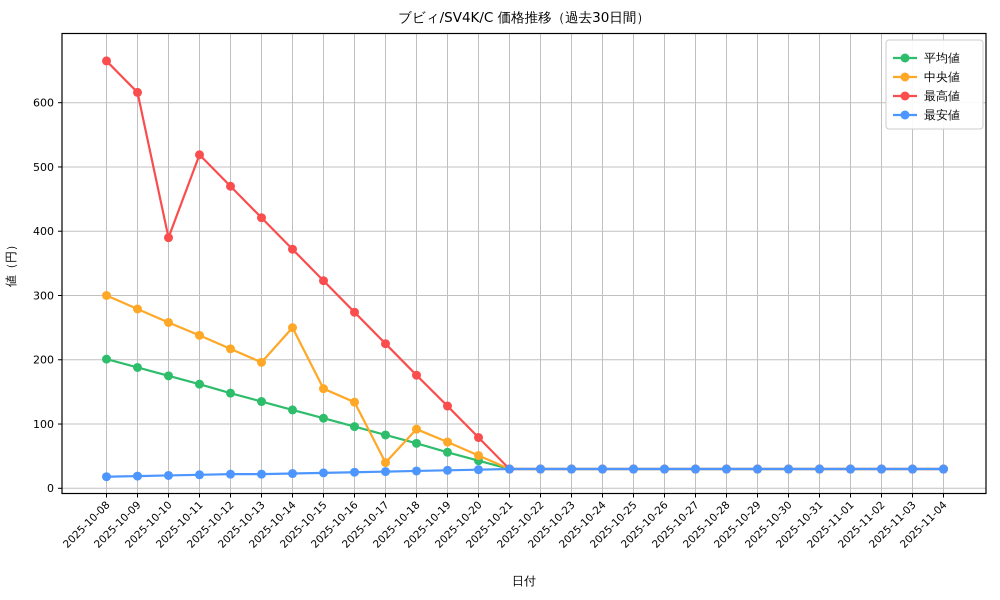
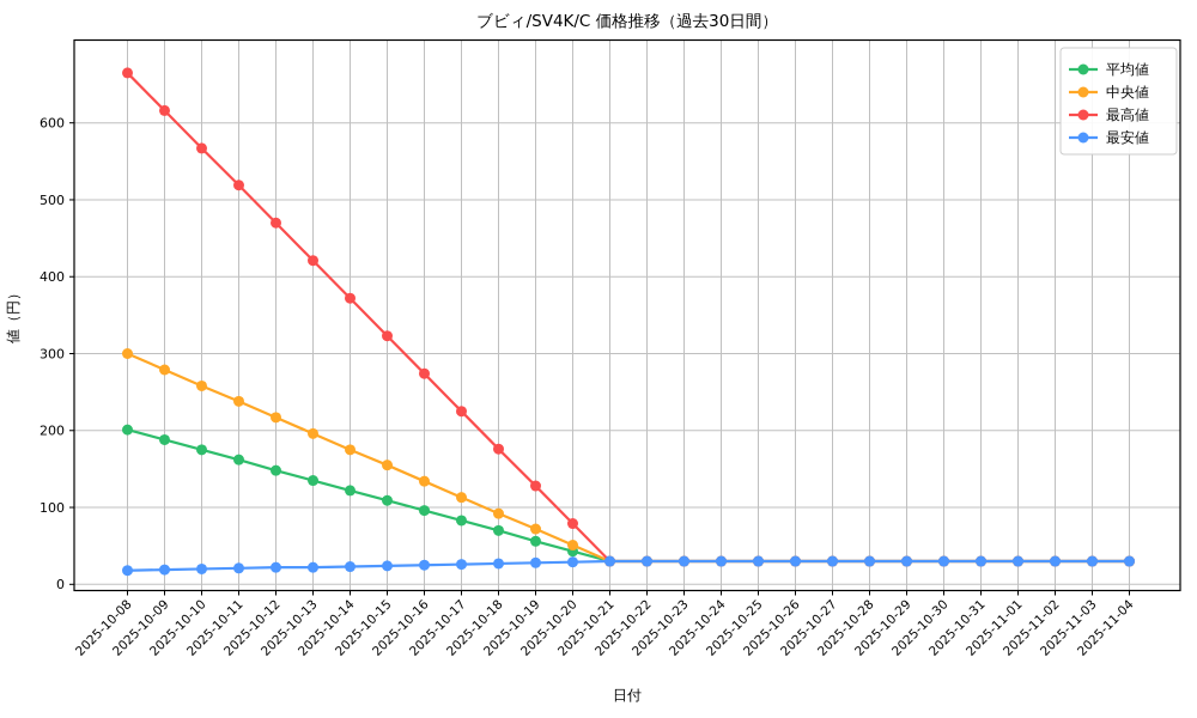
最高値/2025-10-10: 390 -> 570
中央値/2025-10-14: 250 -> 180
中央値/2025-10-17: 40 -> 110
